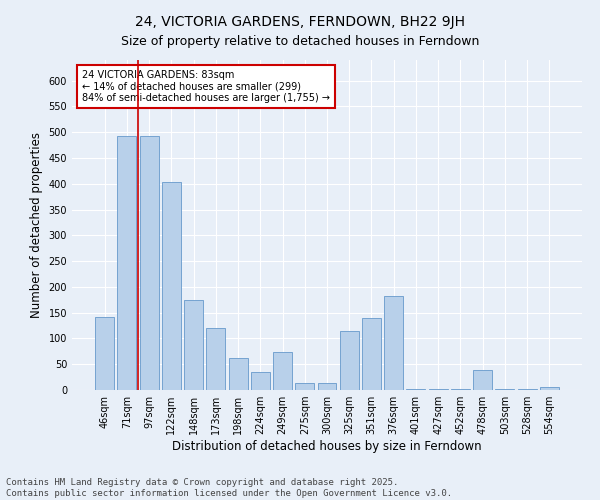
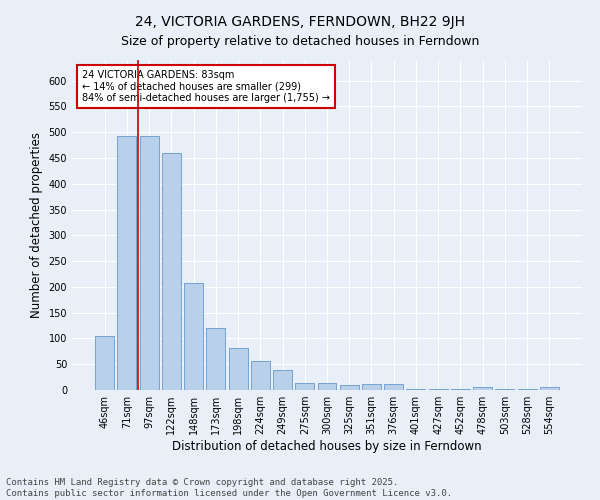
46sqm: 142 -> 105
122sqm: 404 -> 460
148sqm: 174 -> 207
198sqm: 62 -> 82
224sqm: 34 -> 57
249sqm: 74 -> 38
325sqm: 114 -> 10
351sqm: 140 -> 12
376sqm: 182 -> 12
478sqm: 38 -> 5
